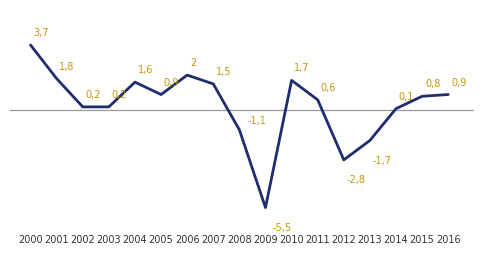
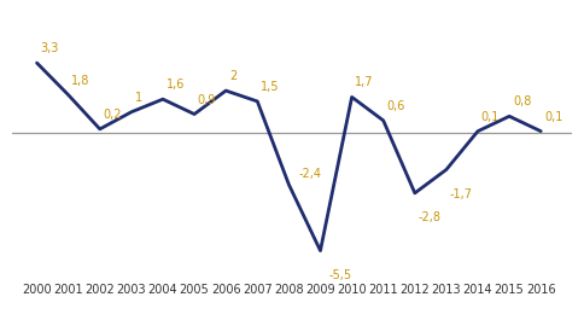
2000: 3,7 -> 3,3
2003: 0,2 -> 1
2008: -1,1 -> -2,4
2016: 0,9 -> 0,1
